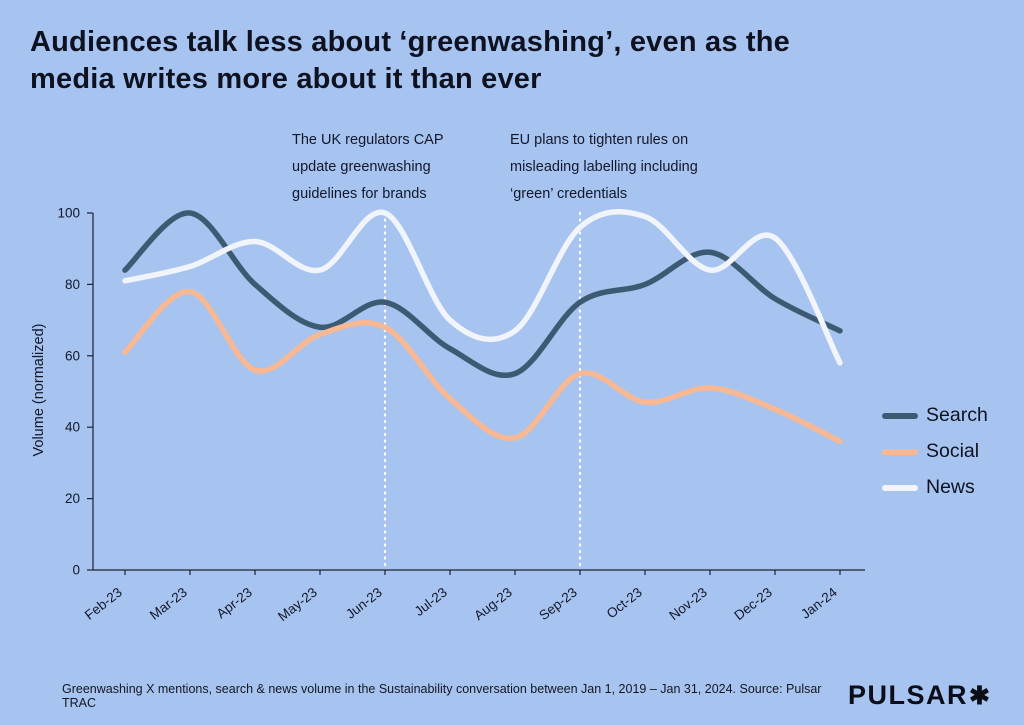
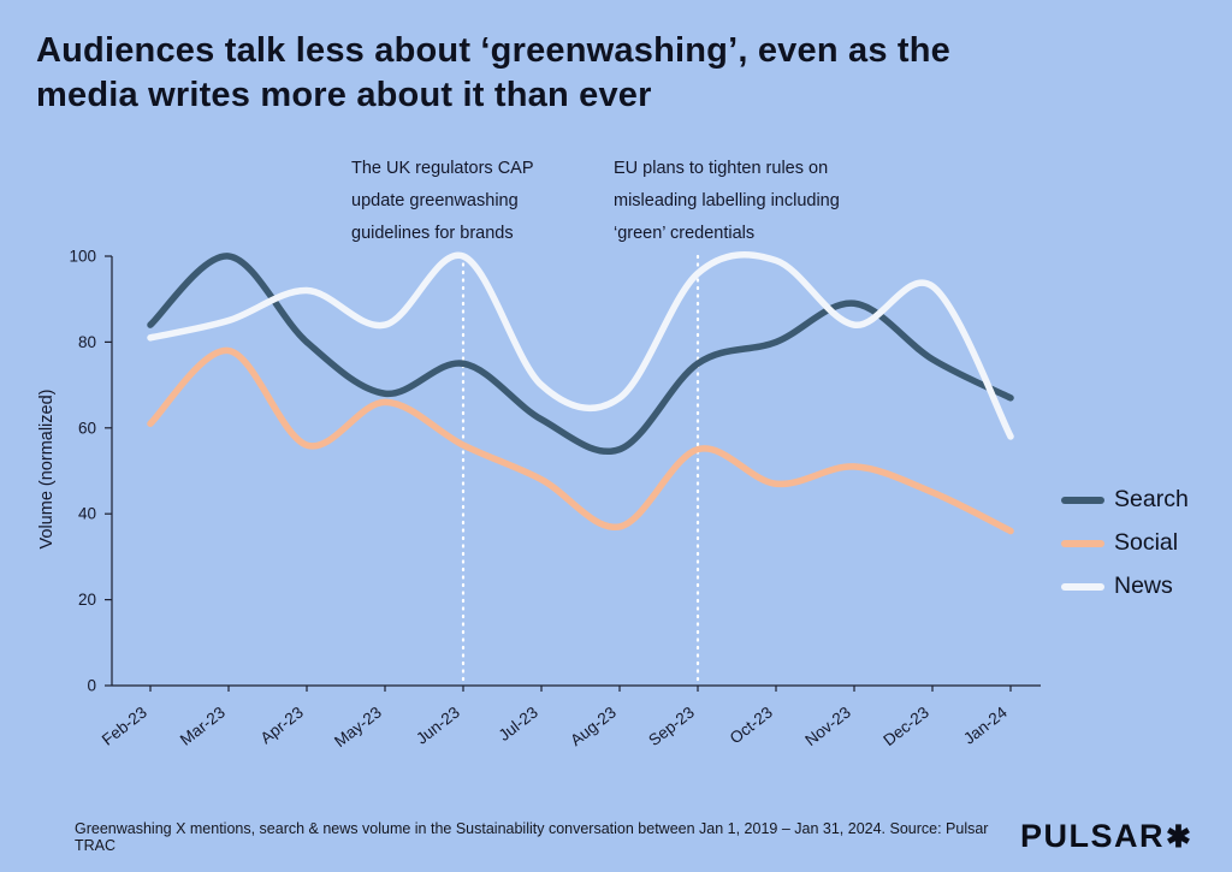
Social/Jun-23: 68 -> 56
